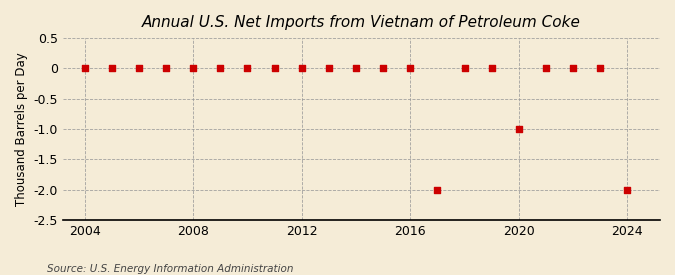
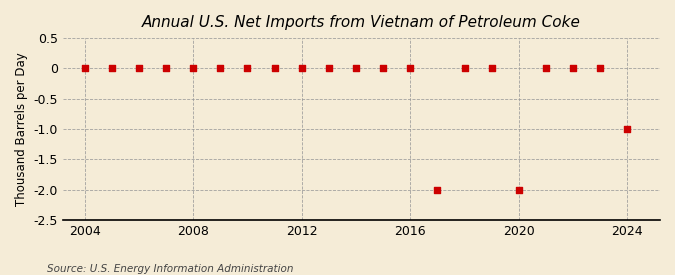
2020: -1 -> -2
2024: -2 -> -1
